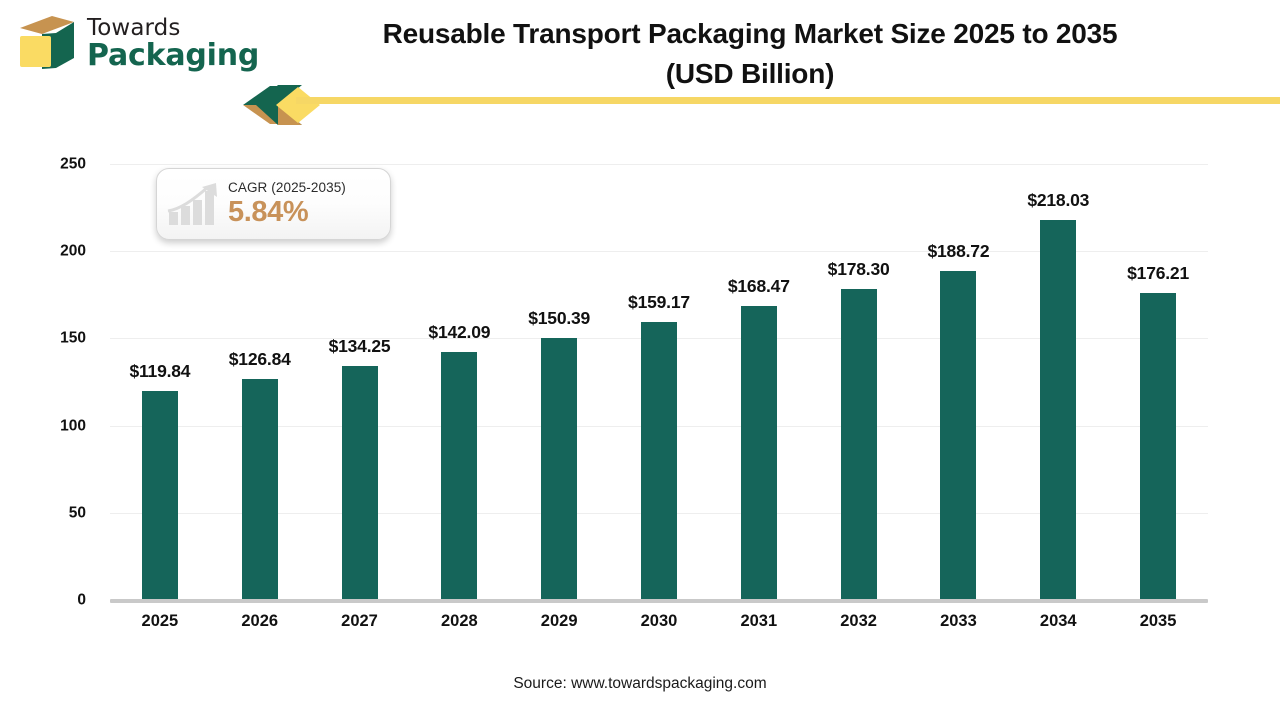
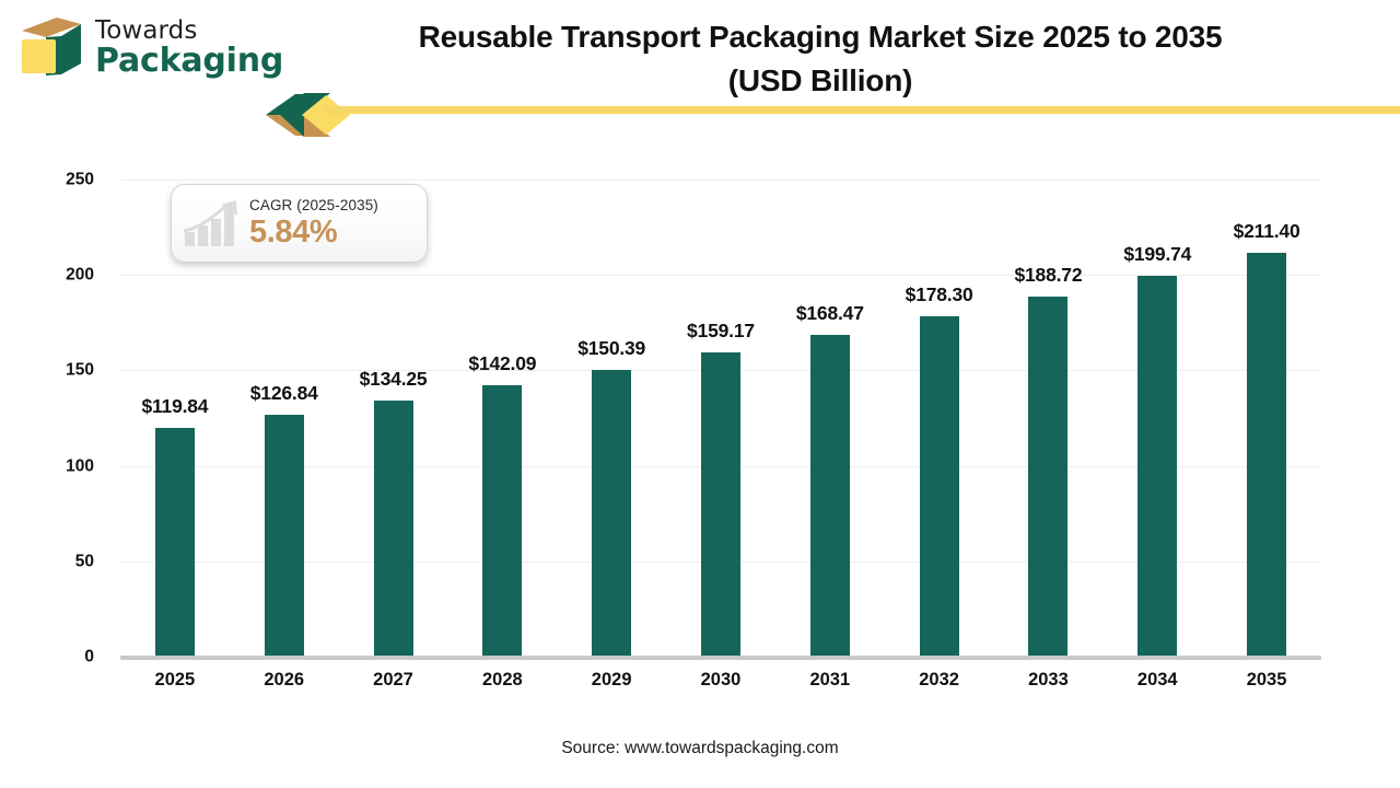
2034: $218.03 -> $199.74
2035: $176.21 -> $211.40
